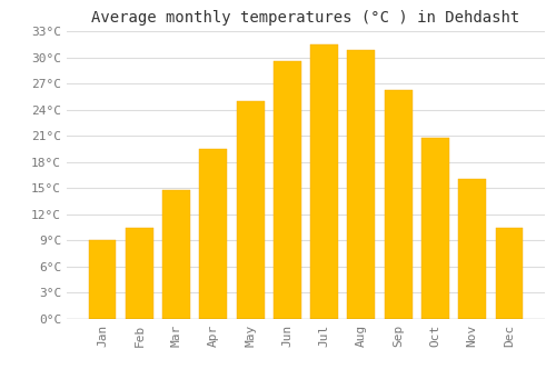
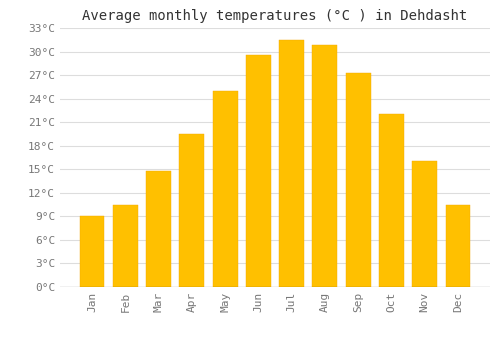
Sep: 26.2°C -> 27.3°C
Oct: 20.8°C -> 22.0°C
